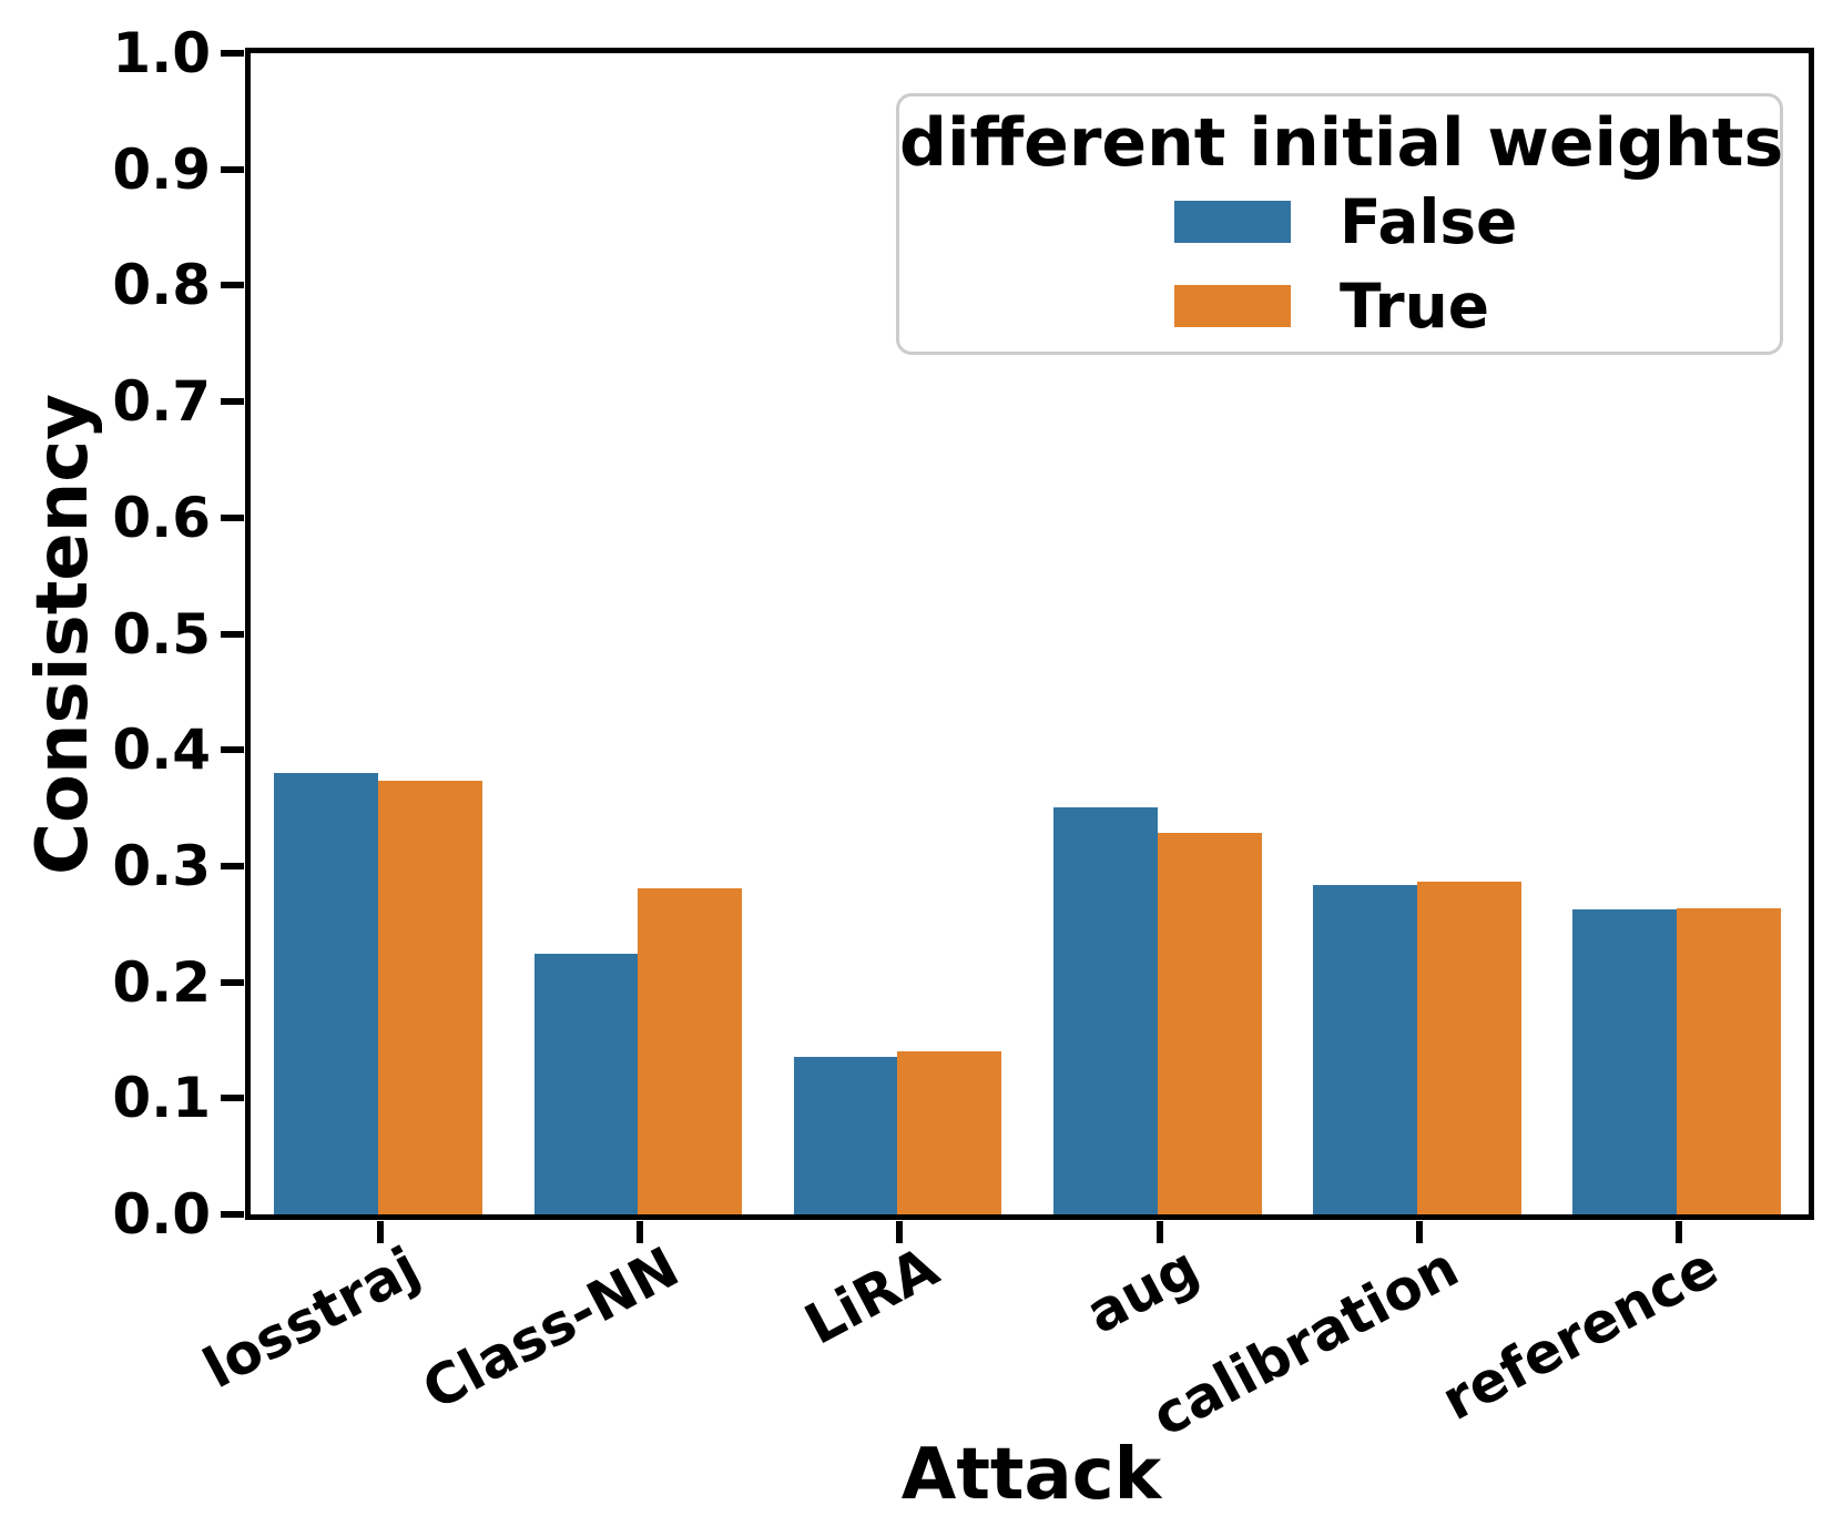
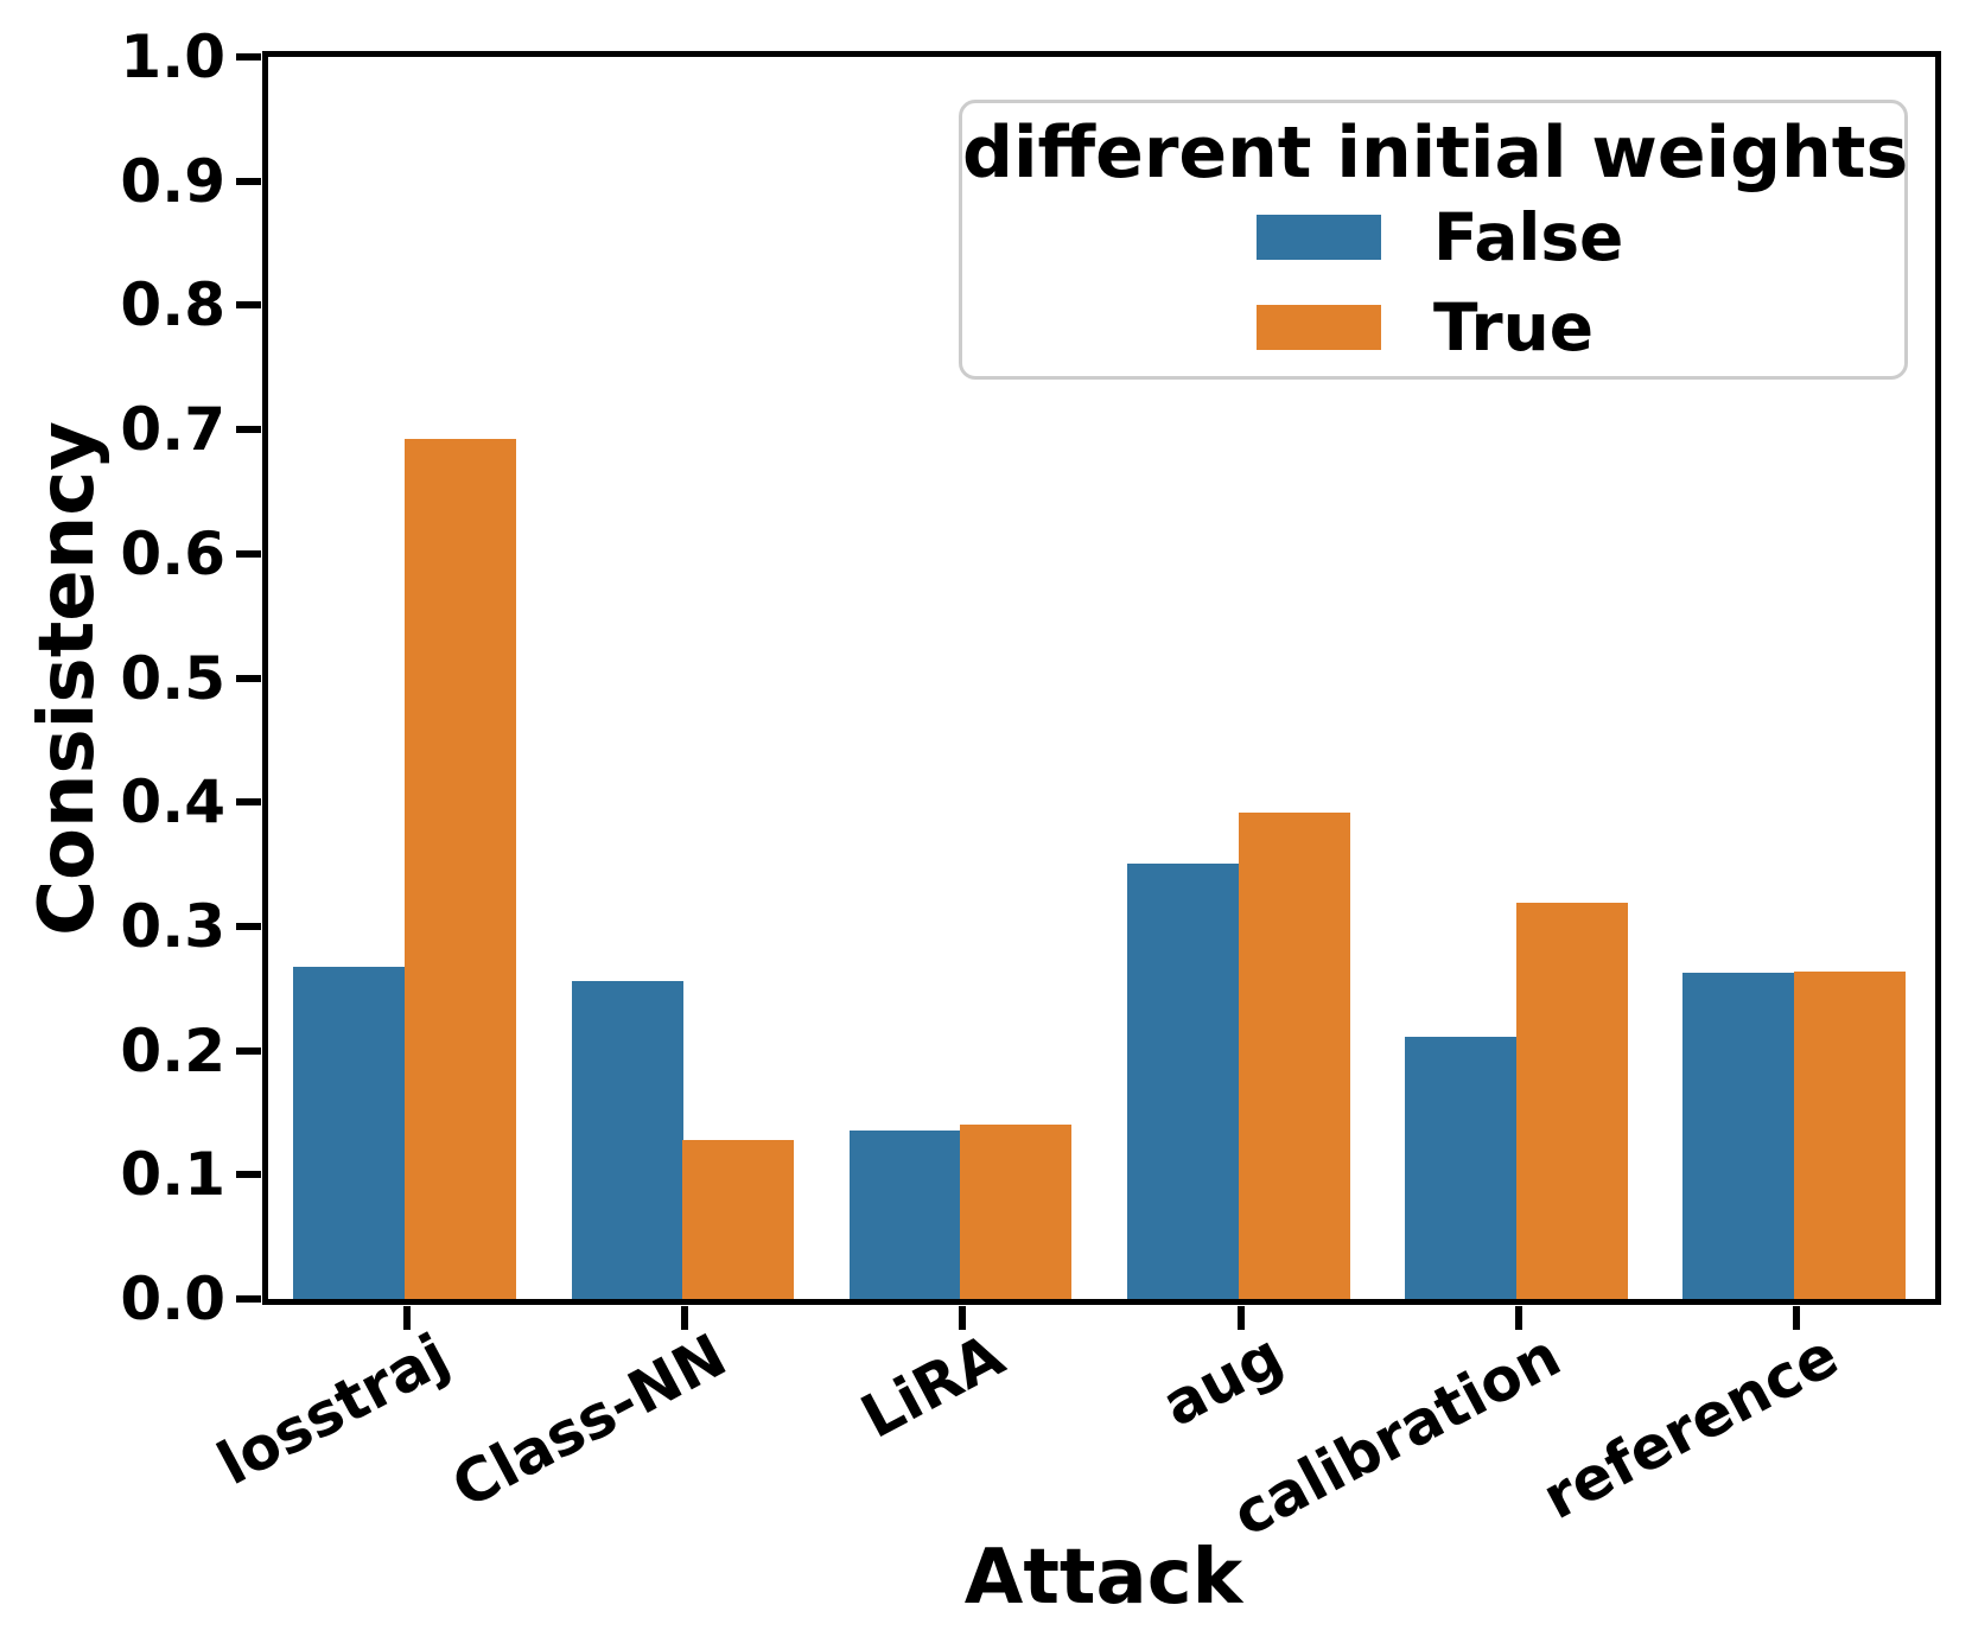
False/losstraj: 0.380 -> 0.267
True/losstraj: 0.373 -> 0.692
False/Class-NN: 0.224 -> 0.256
True/Class-NN: 0.281 -> 0.128
True/aug: 0.329 -> 0.392
False/calibration: 0.284 -> 0.211
True/calibration: 0.287 -> 0.319
